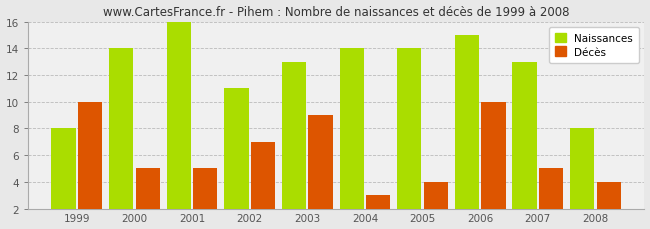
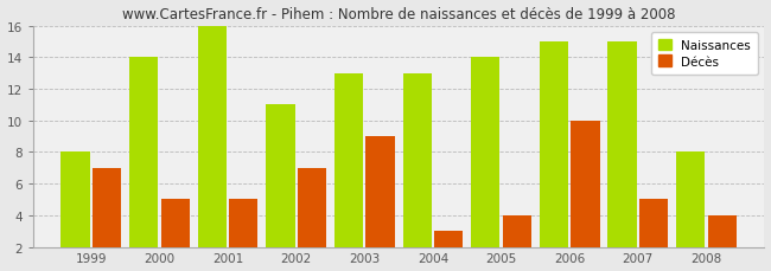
Décès/1999: 10 -> 7
Naissances/2004: 14 -> 13
Naissances/2007: 13 -> 15
